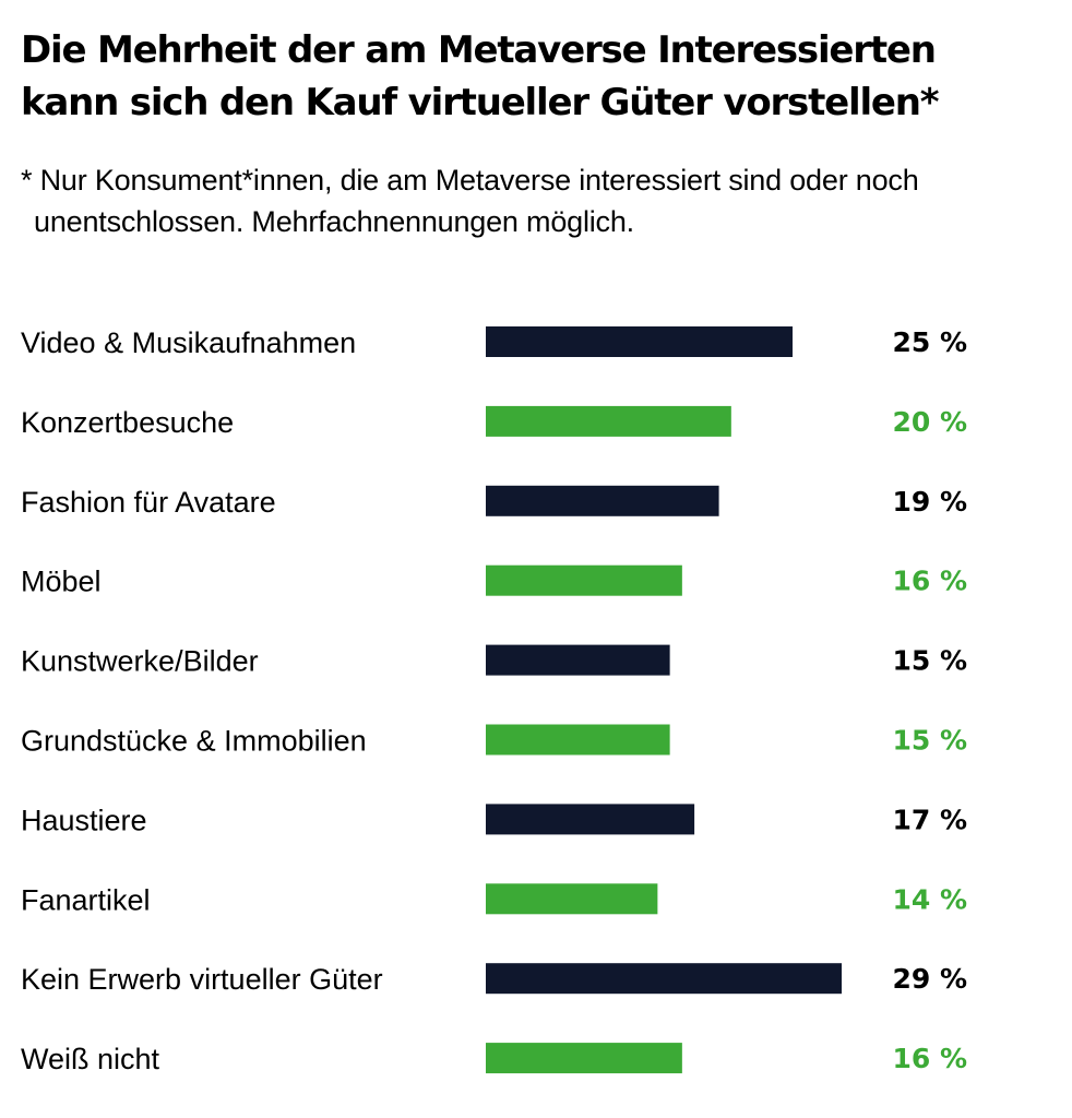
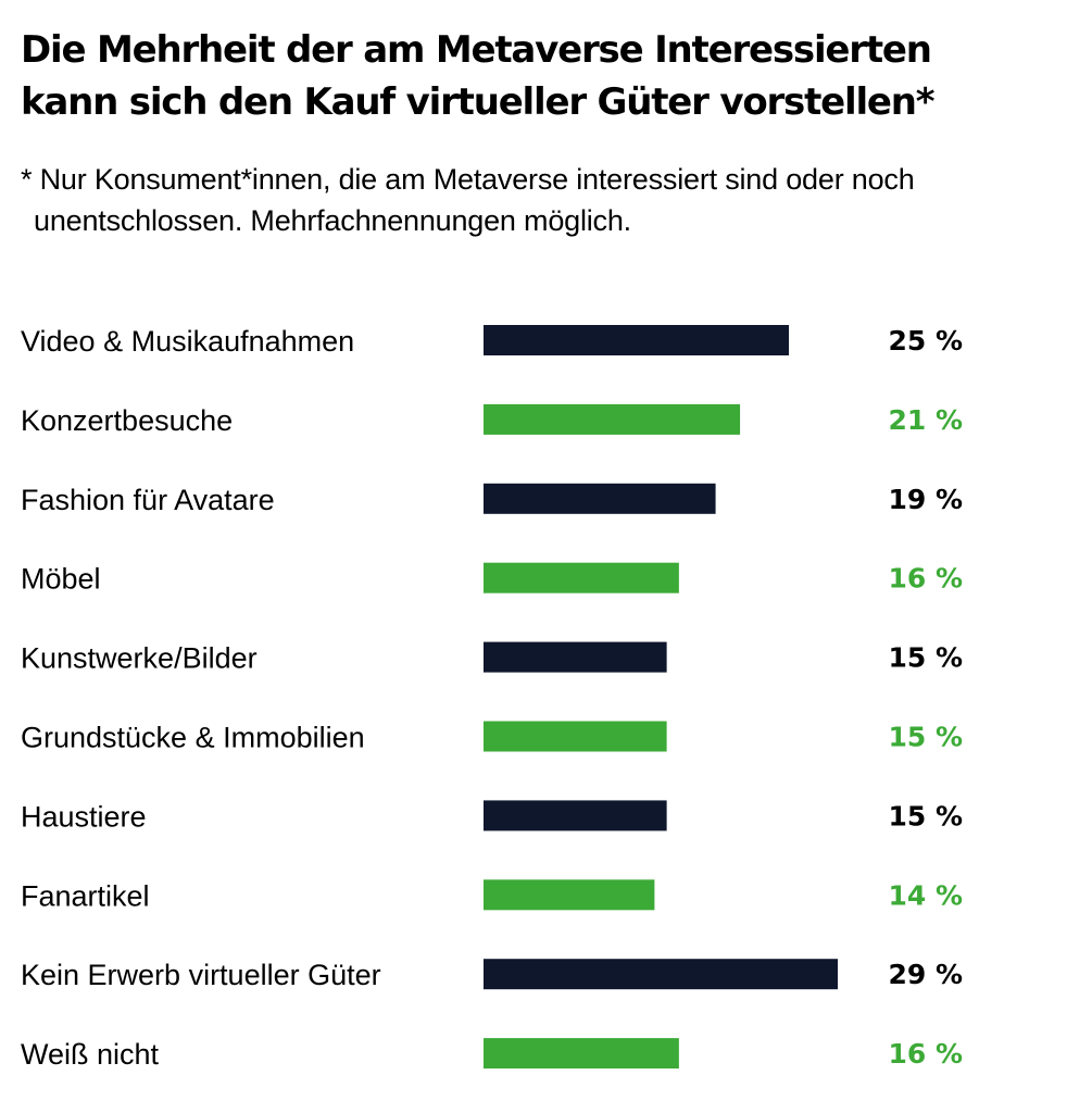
Konzertbesuche: 20 -> 21
Haustiere: 17 -> 15
